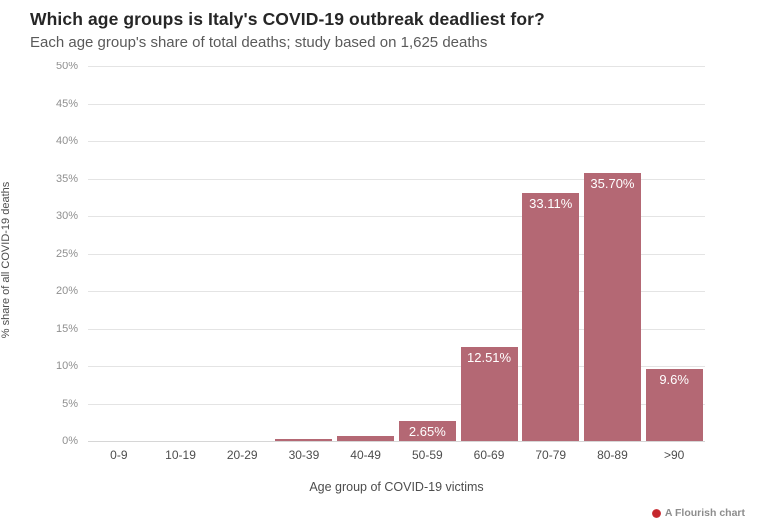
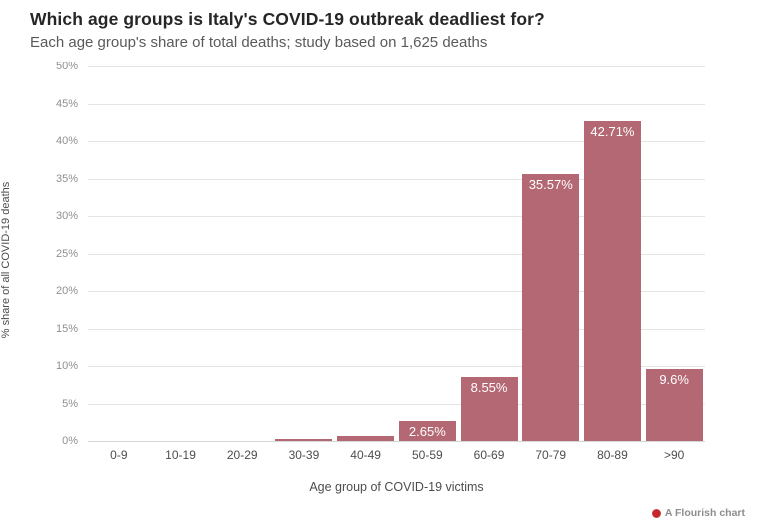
60-69: 12.51% -> 8.55%
70-79: 33.11% -> 35.57%
80-89: 35.70% -> 42.71%
